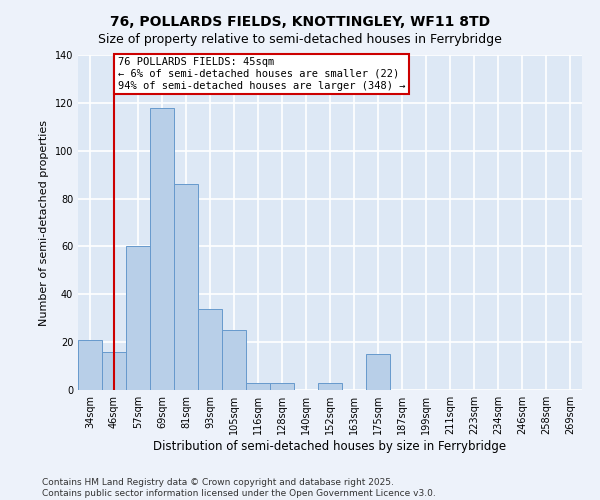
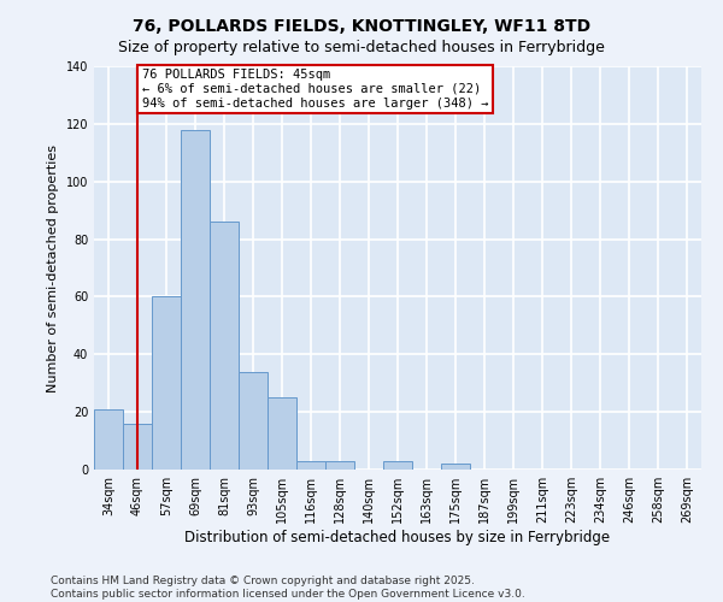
175sqm: 15 -> 2
